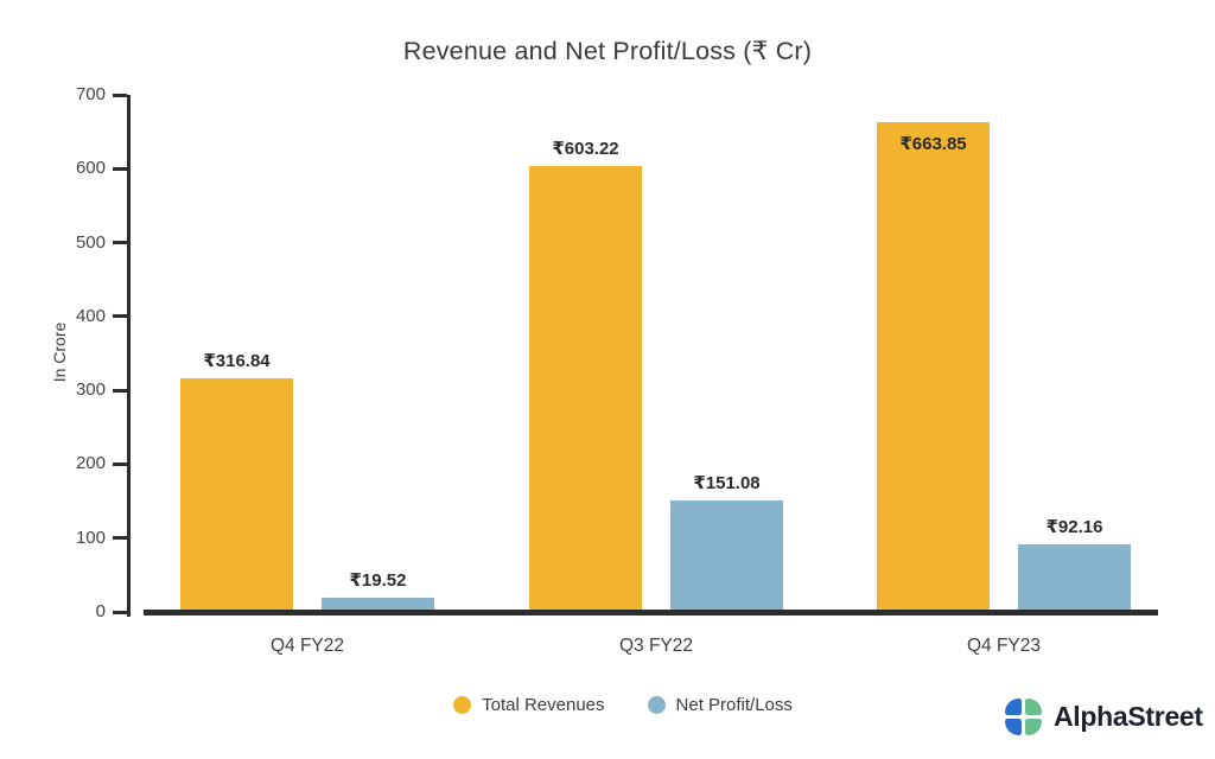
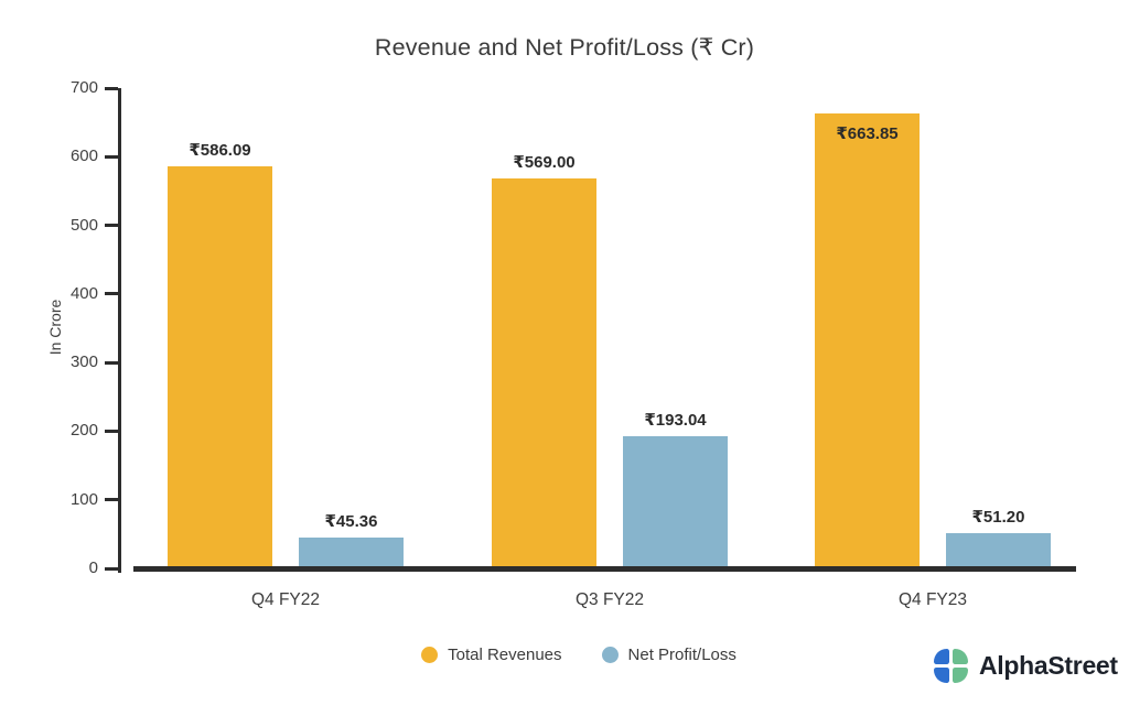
Total Revenues/Q4 FY22: 316.84 -> 586.09
Net Profit/Loss/Q4 FY22: 19.52 -> 45.36
Total Revenues/Q3 FY22: 603.22 -> 569.00
Net Profit/Loss/Q3 FY22: 151.08 -> 193.04
Net Profit/Loss/Q4 FY23: 92.16 -> 51.20
